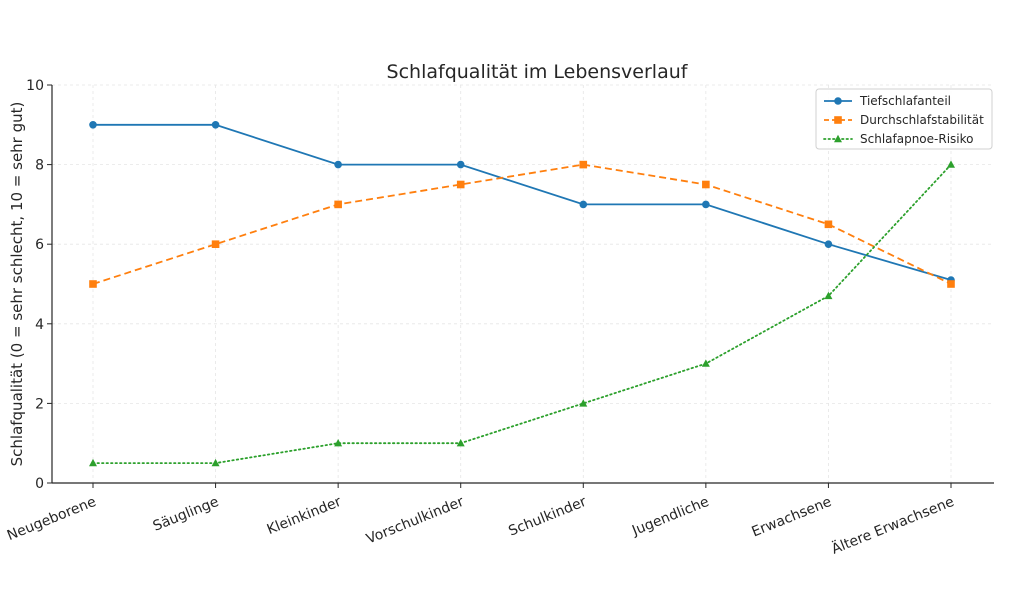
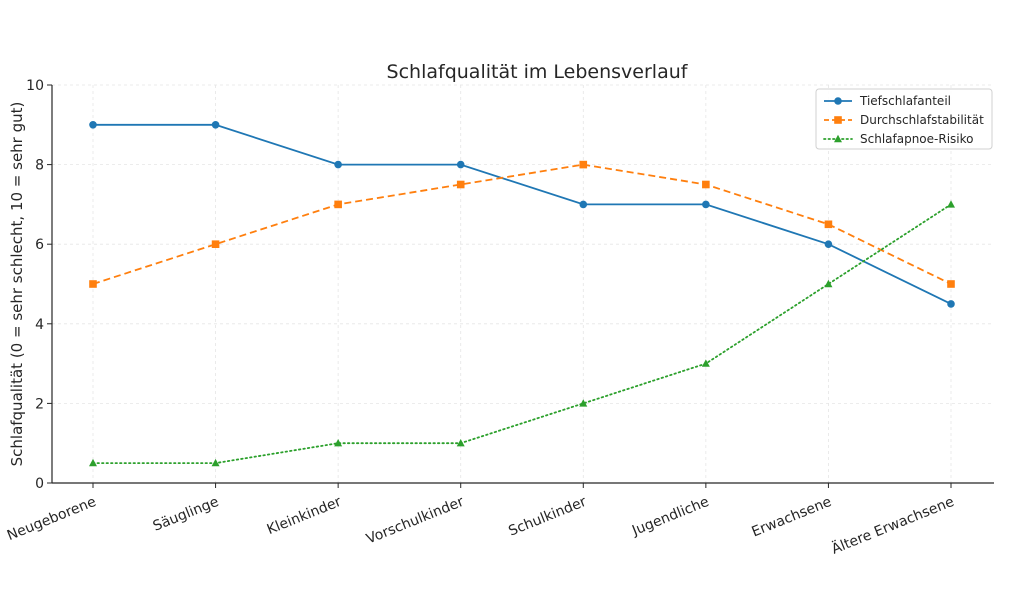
Schlafapnoe-Risiko/Erwachsene: 4.7 -> 5.0
Tiefschlafanteil/Ältere Erwachsene: 5.1 -> 4.5
Schlafapnoe-Risiko/Ältere Erwachsene: 8.0 -> 7.0
